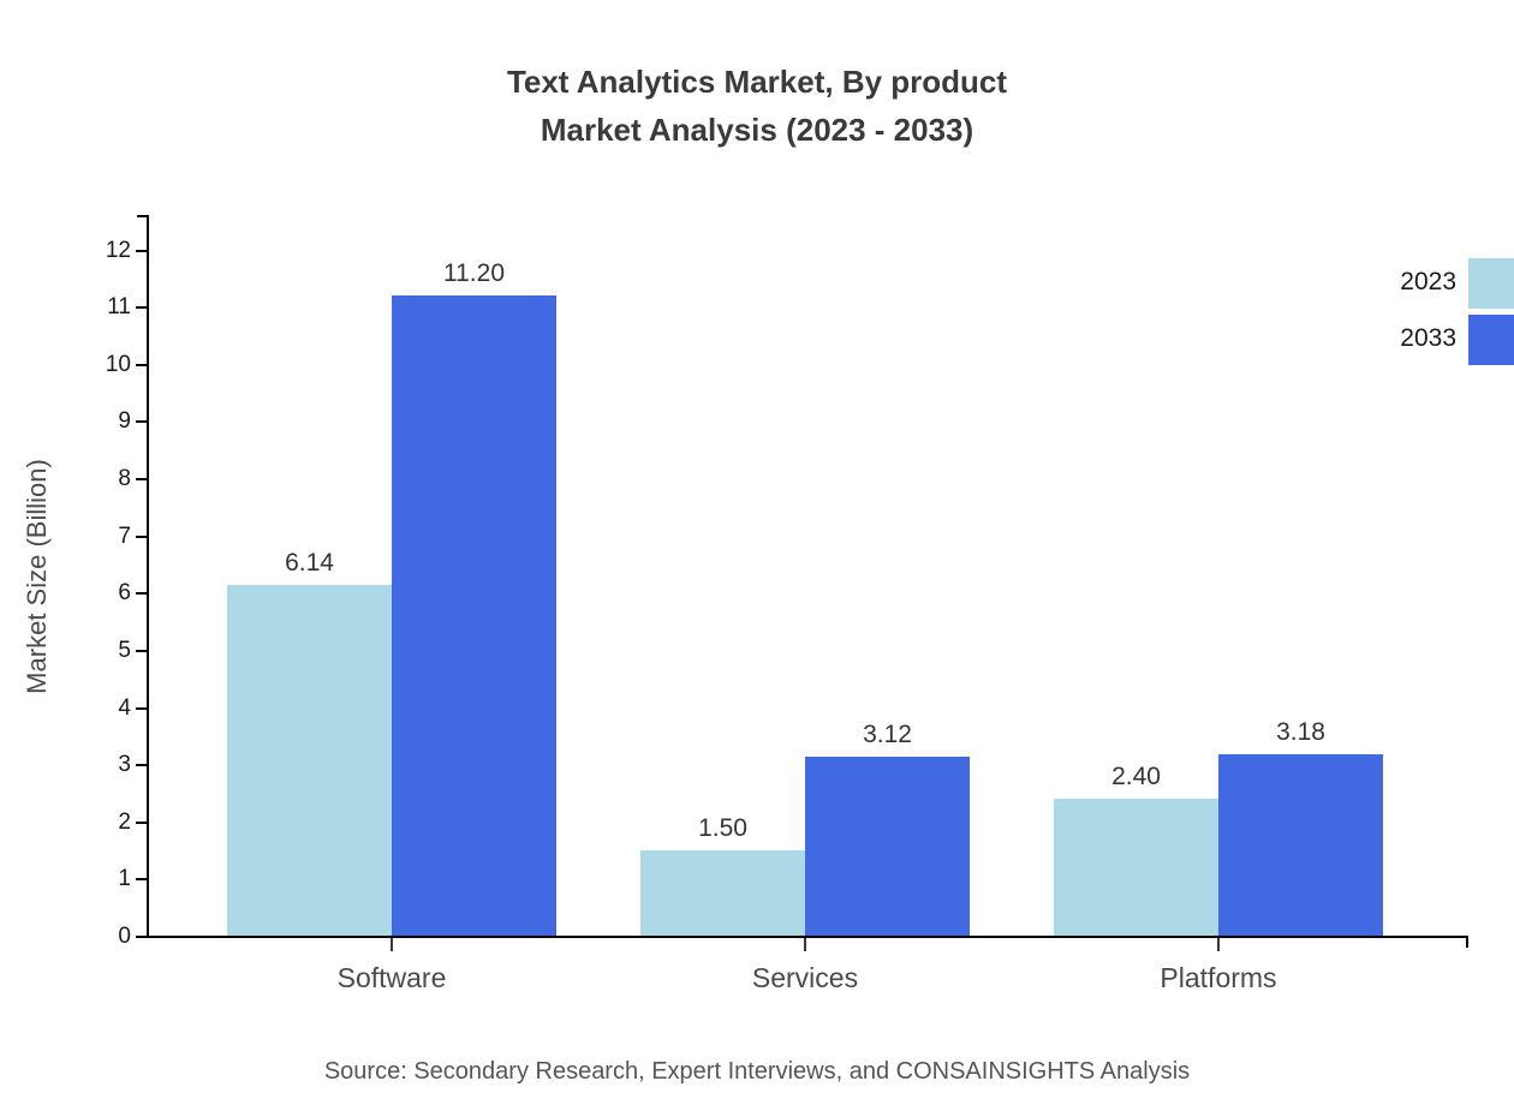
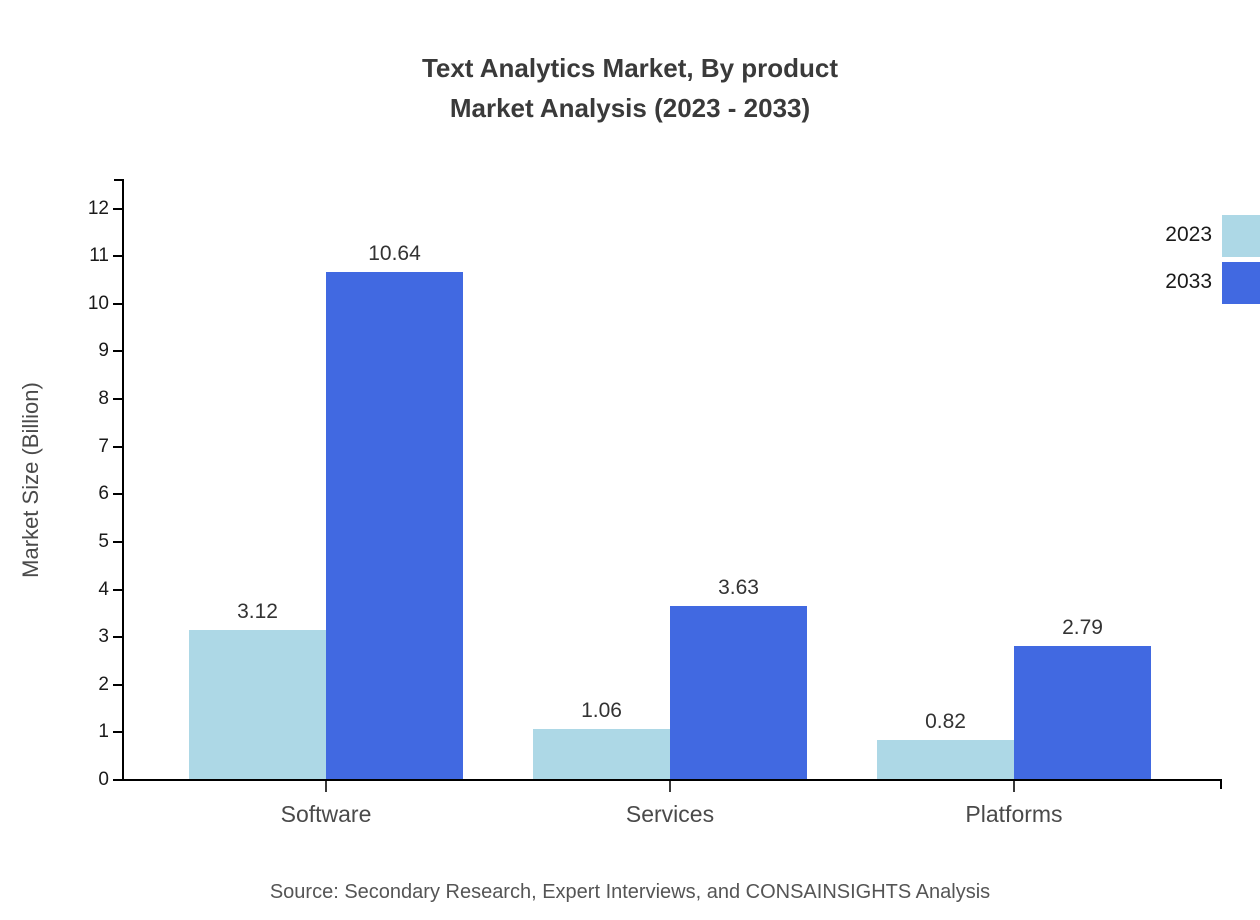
2023/Software: 6.14 -> 3.12
2033/Software: 11.20 -> 10.64
2023/Services: 1.50 -> 1.06
2033/Services: 3.12 -> 3.63
2023/Platforms: 2.40 -> 0.82
2033/Platforms: 3.18 -> 2.79
